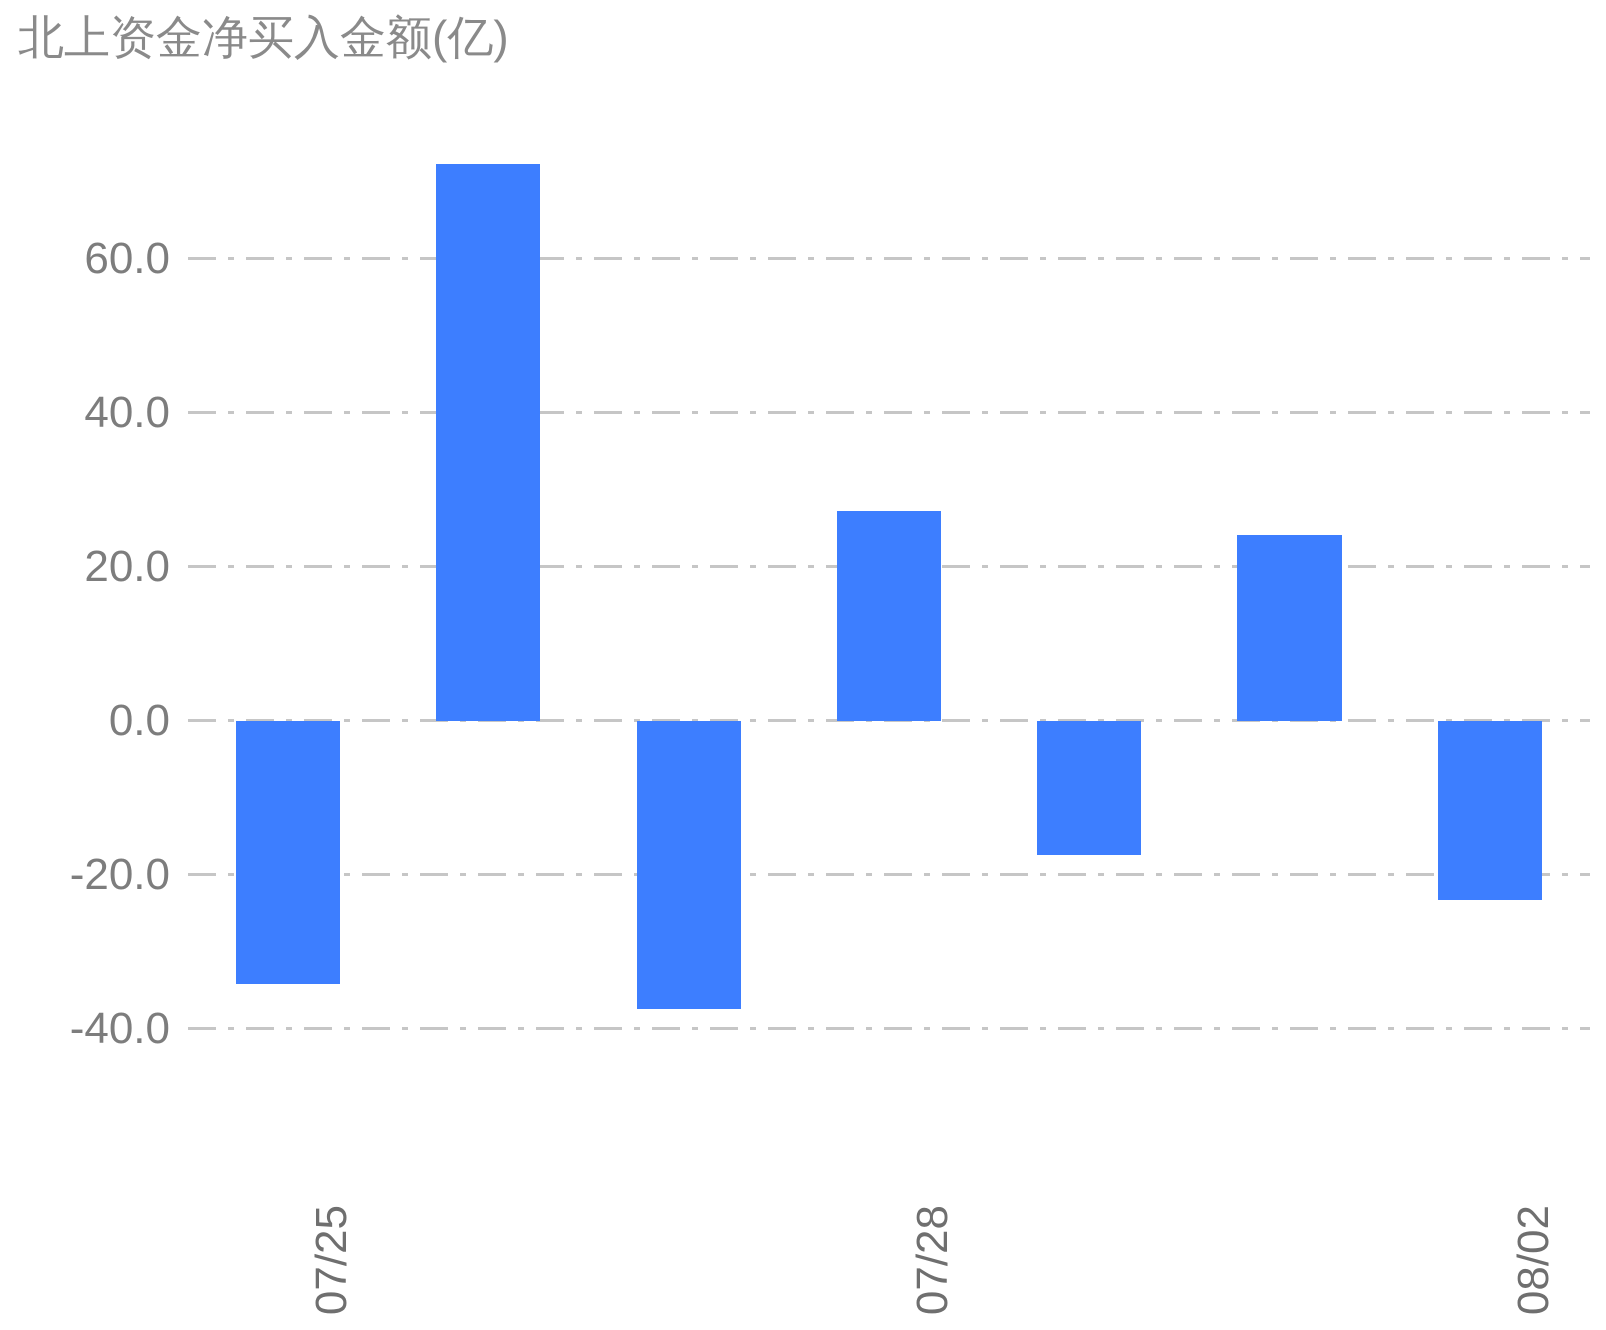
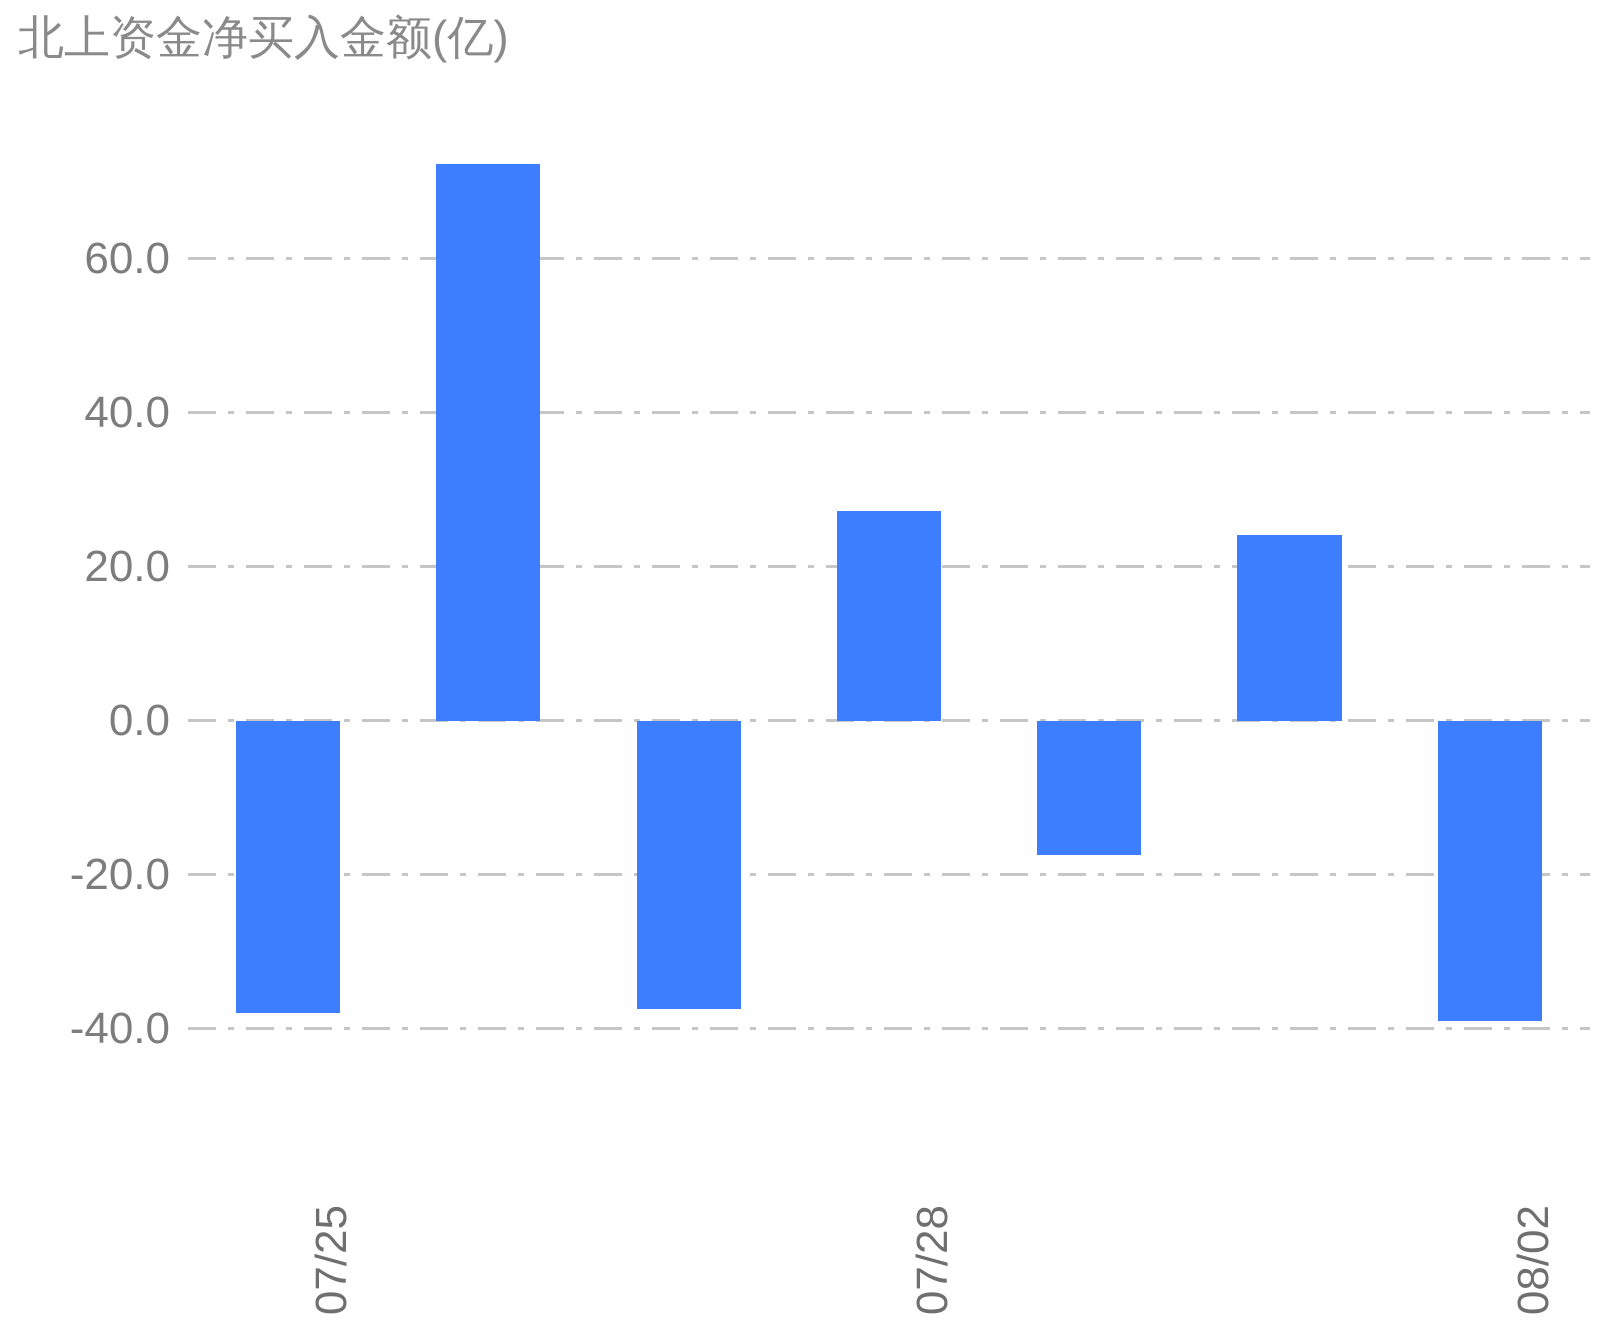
07/25: -34 -> -38
08/02: -23 -> -39
